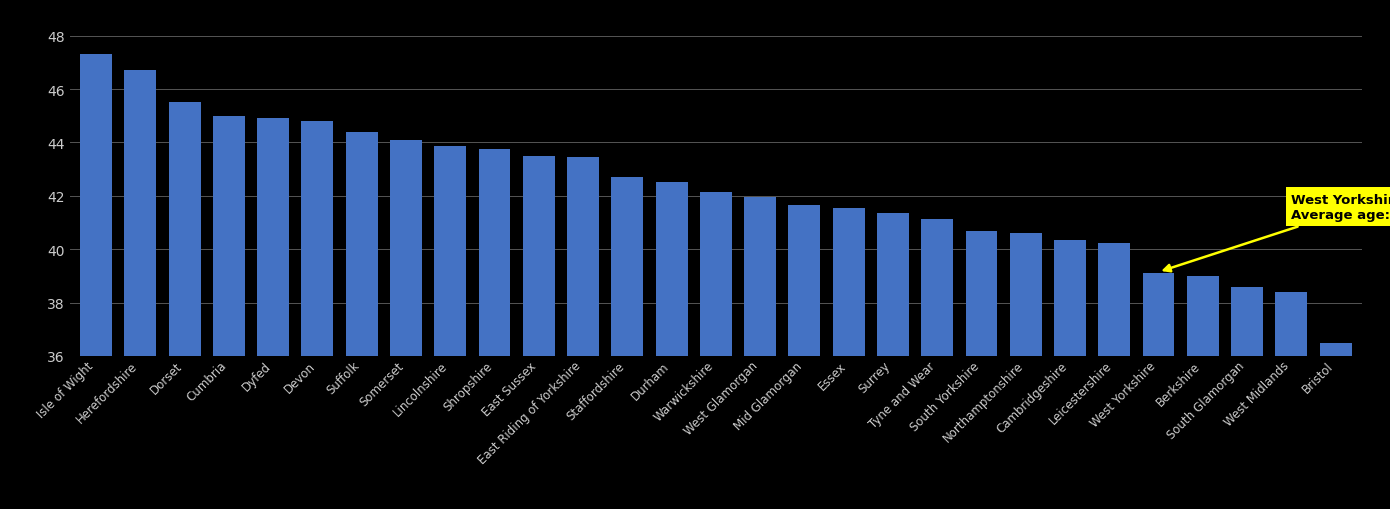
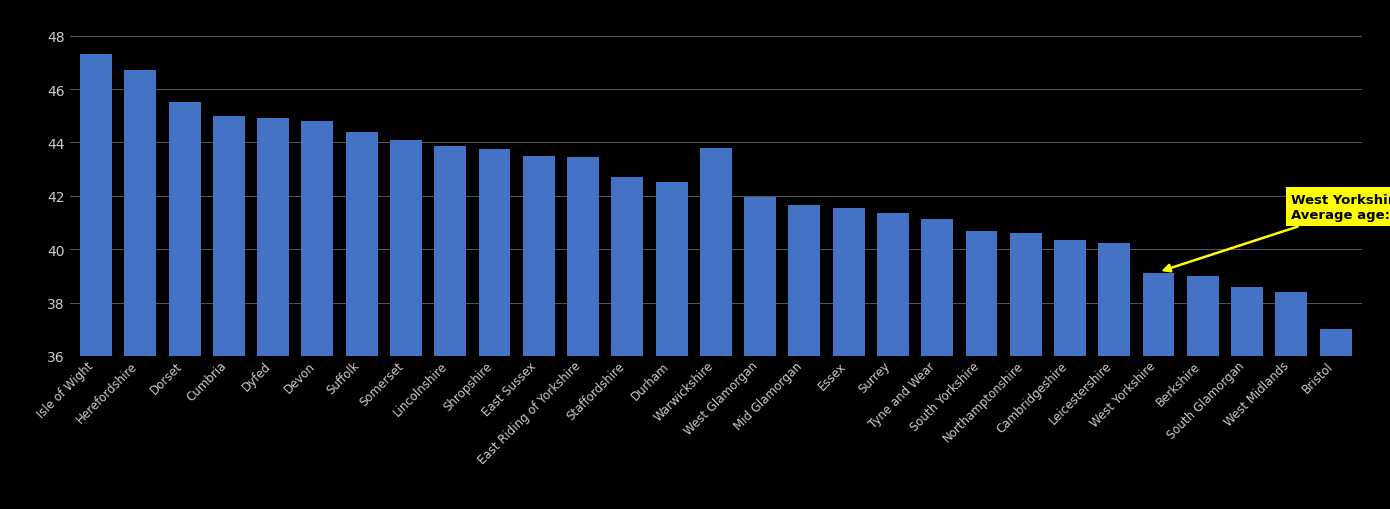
Warwickshire: 42.15 -> 43.80
Bristol: 36.50 -> 37.00
